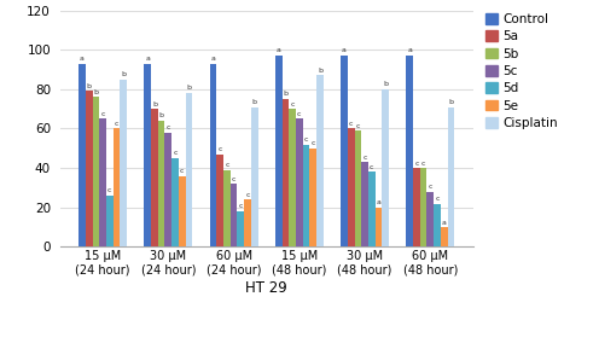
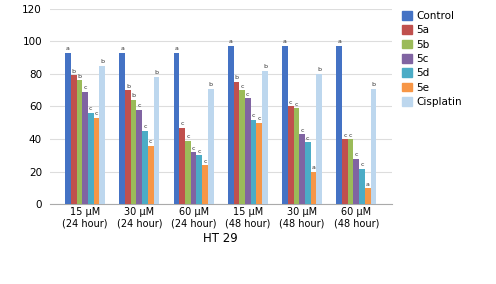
5c/15 μM (24 hour): 65 -> 69
5d/15 μM (24 hour): 26 -> 56
5e/15 μM (24 hour): 60 -> 53
5d/60 μM (24 hour): 18 -> 30
Cisplatin/15 μM (48 hour): 87 -> 82
